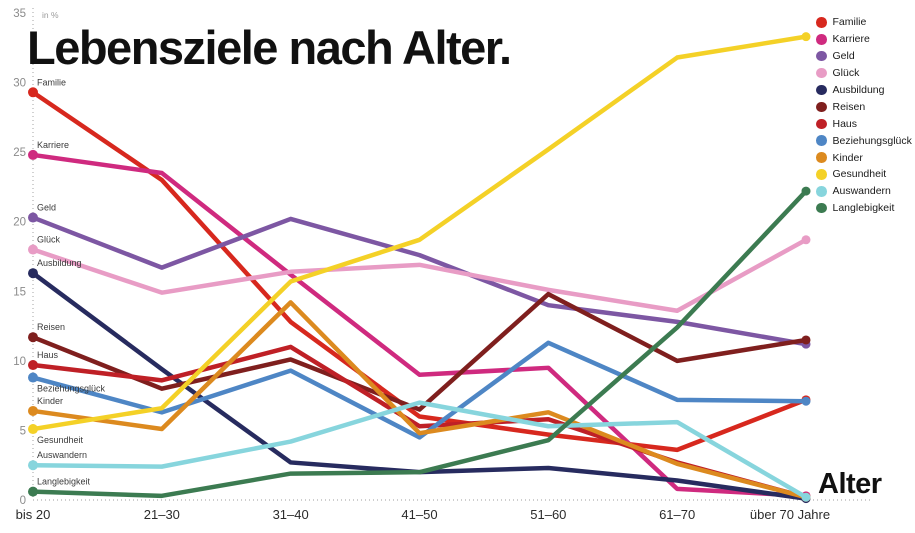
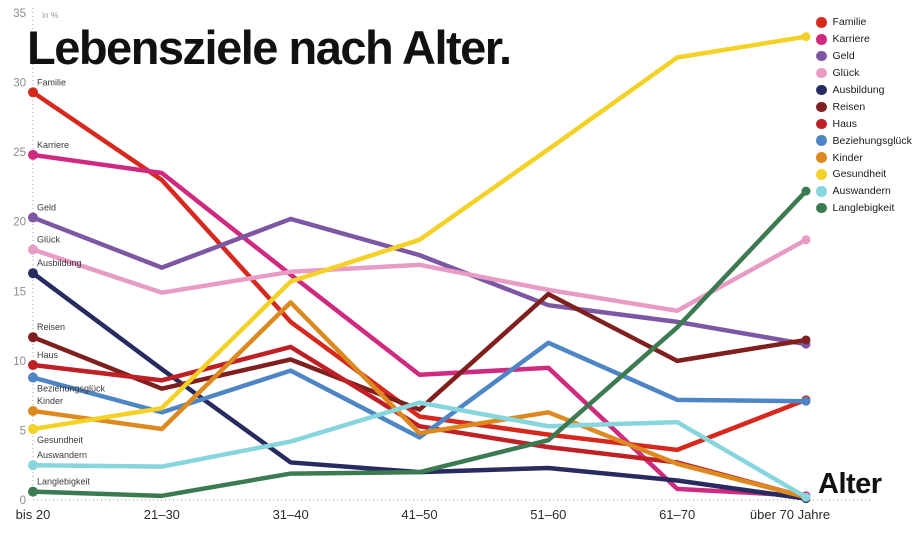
Haus/51–60: 5.8 -> 3.8
